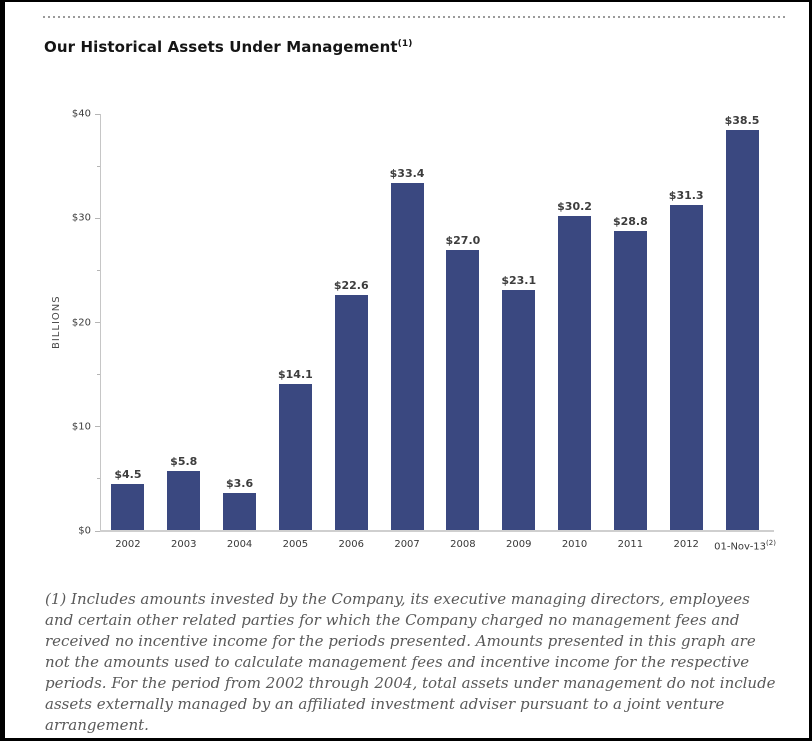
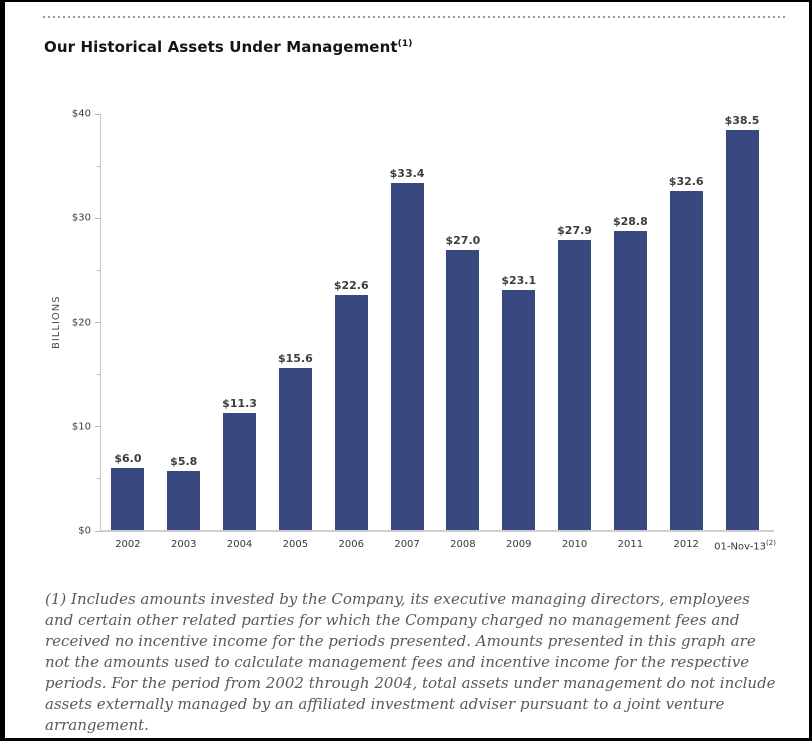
2002: $4.5 -> $6.0
2004: $3.6 -> $11.3
2005: $14.1 -> $15.6
2010: $30.2 -> $27.9
2012: $31.3 -> $32.6
